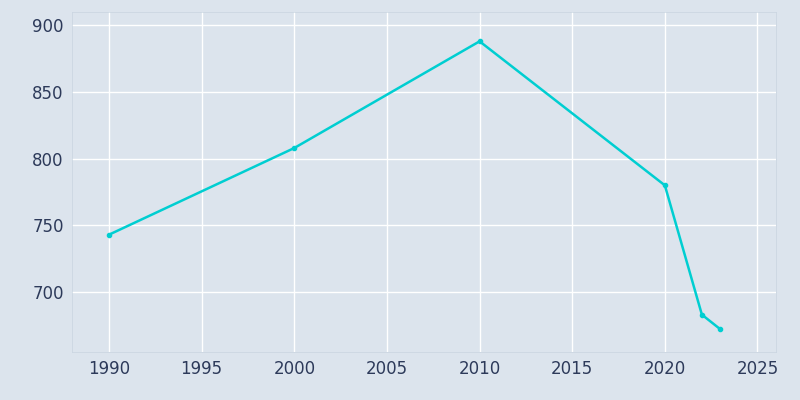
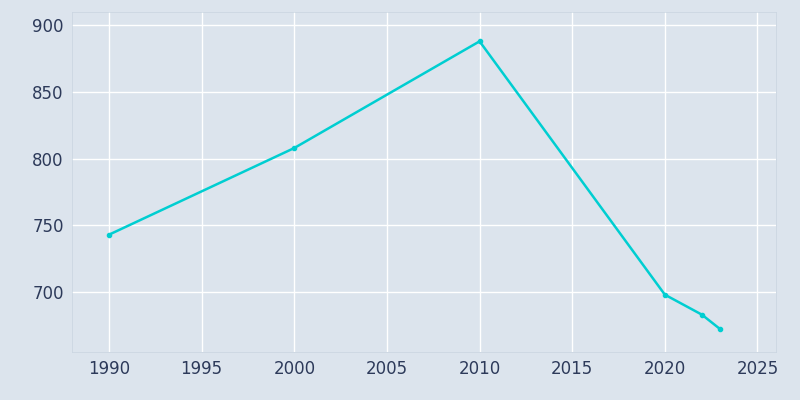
2020: 780 -> 698
